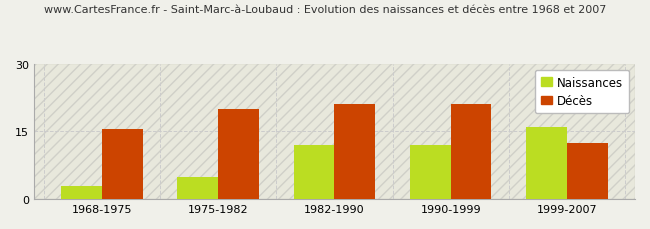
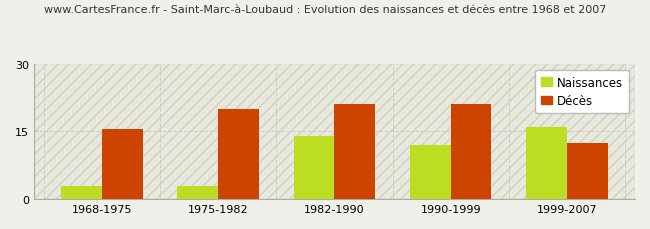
Naissances/1975-1982: 5 -> 3
Naissances/1982-1990: 12 -> 14
